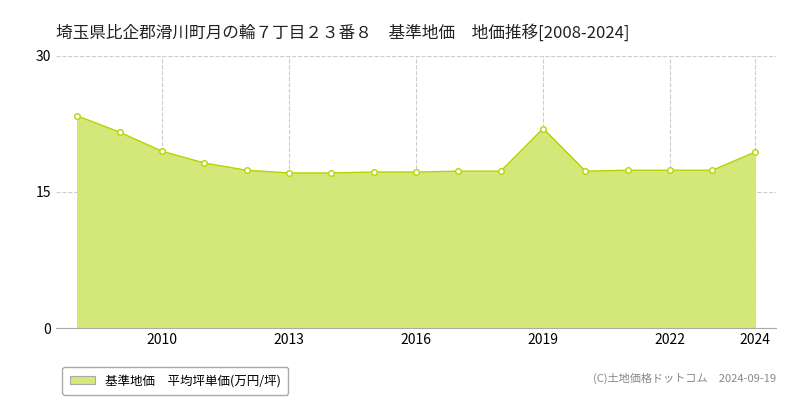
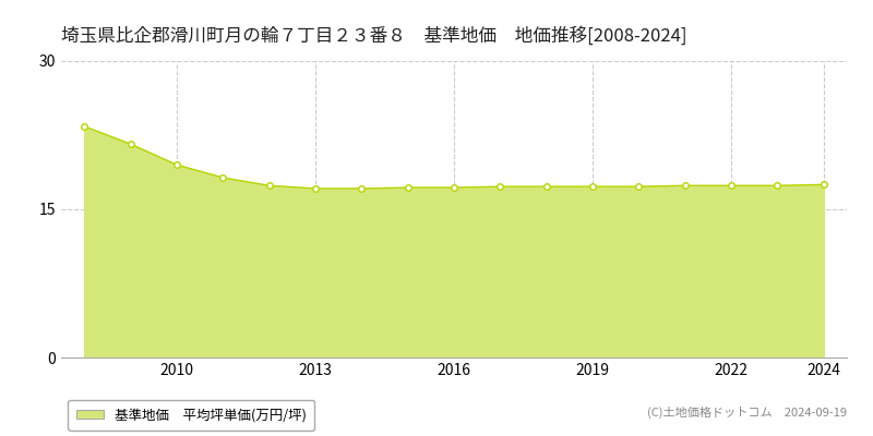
2019: 22.0 -> 17.3
2024: 19.4 -> 17.5
